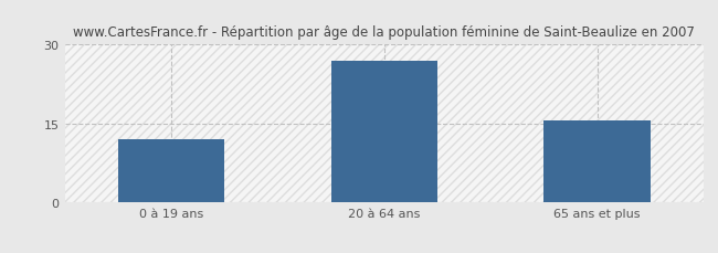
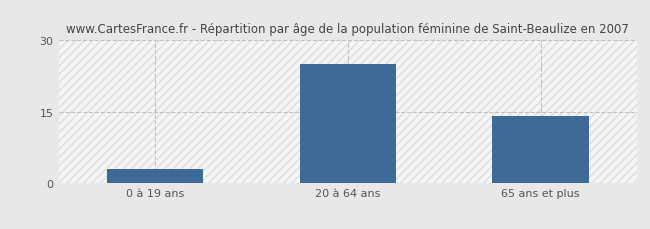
0 à 19 ans: 12.0 -> 3.0
20 à 64 ans: 27.0 -> 25.0
65 ans et plus: 15.5 -> 14.0
